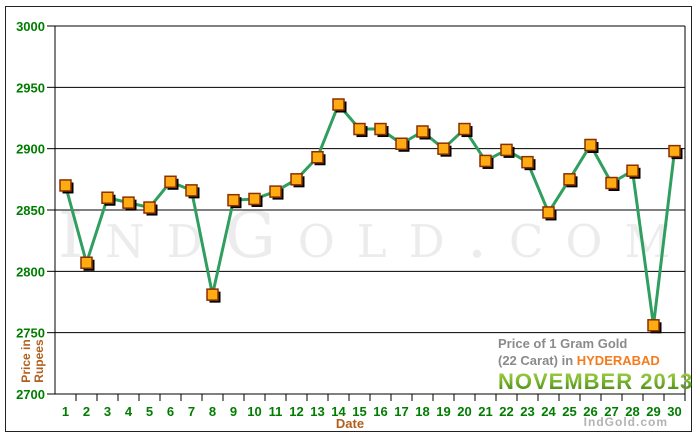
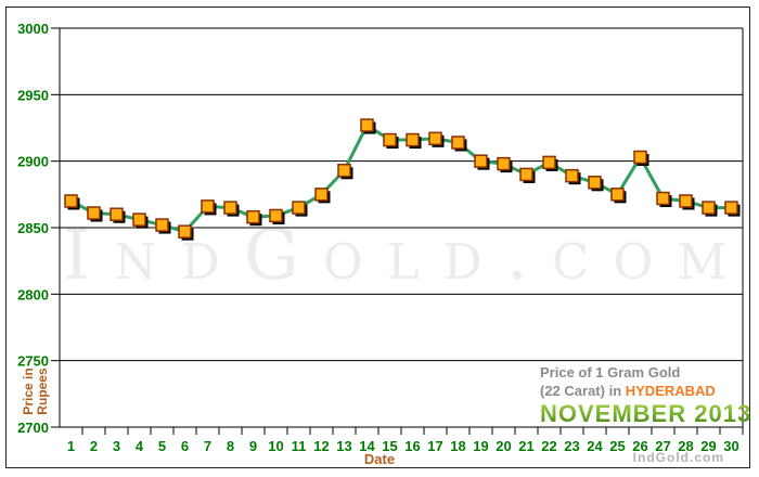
2: 2807 -> 2861
6: 2873 -> 2847
8: 2781 -> 2865
14: 2936 -> 2927
17: 2904 -> 2917
20: 2916 -> 2898
24: 2848 -> 2884
28: 2882 -> 2870
29: 2756 -> 2865
30: 2898 -> 2865
